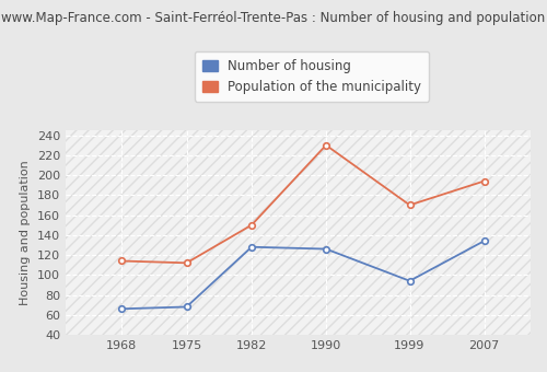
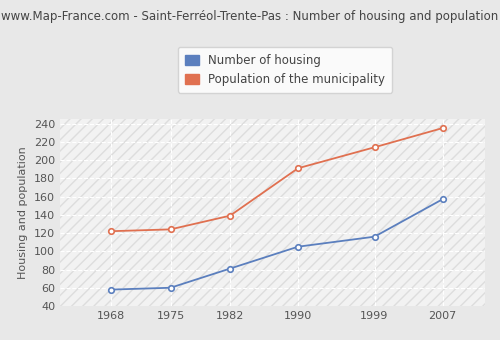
Number of housing/1968: 66 -> 58
Population of the municipality/1968: 114 -> 122
Number of housing/1975: 68 -> 60
Population of the municipality/1975: 112 -> 124
Number of housing/1982: 128 -> 81
Population of the municipality/1982: 150 -> 139
Number of housing/1990: 126 -> 105
Population of the municipality/1990: 230 -> 191
Number of housing/1999: 94 -> 116
Population of the municipality/1999: 170 -> 214
Number of housing/2007: 134 -> 157
Population of the municipality/2007: 194 -> 235
